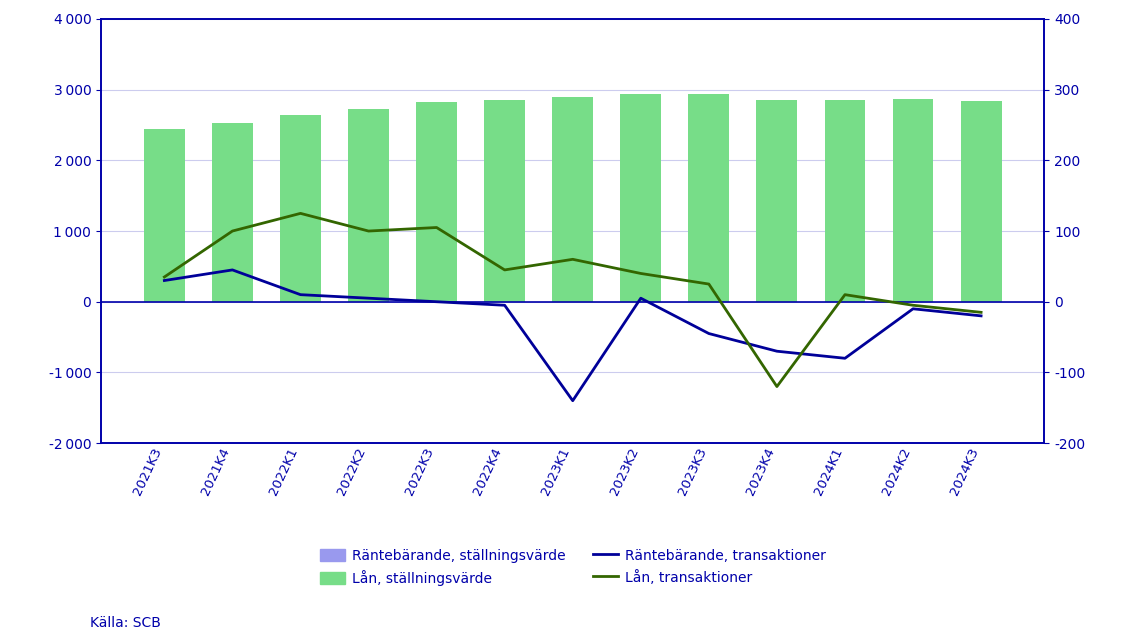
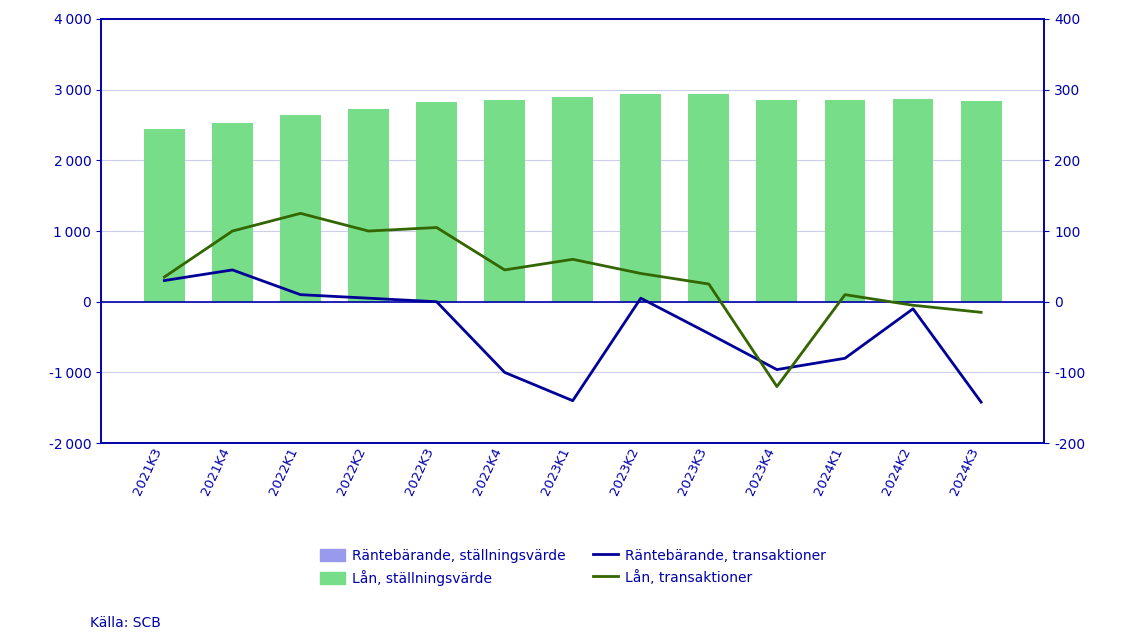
Räntebärande, transaktioner/2022K4: -5 -> -100
Räntebärande, transaktioner/2023K4: -70 -> -96
Räntebärande, transaktioner/2024K3: -20 -> -142
